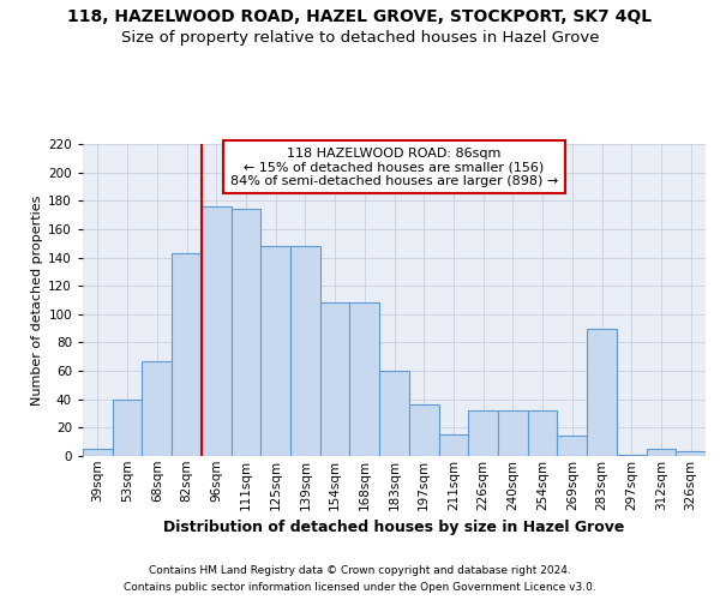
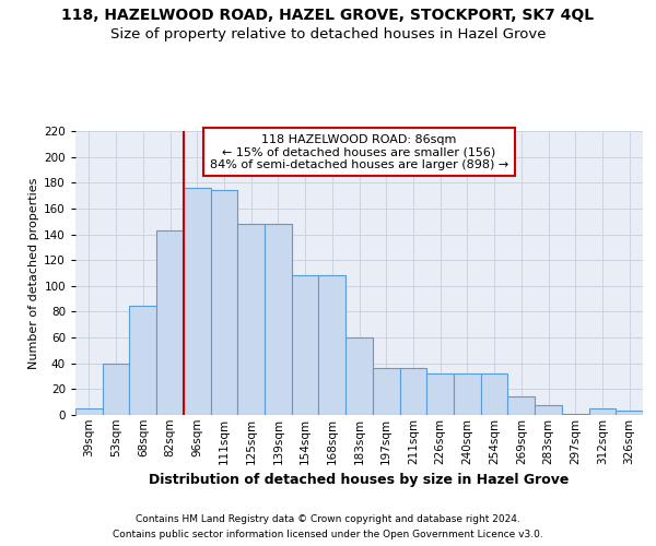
68sqm: 67 -> 85
211sqm: 15 -> 36
283sqm: 90 -> 8
